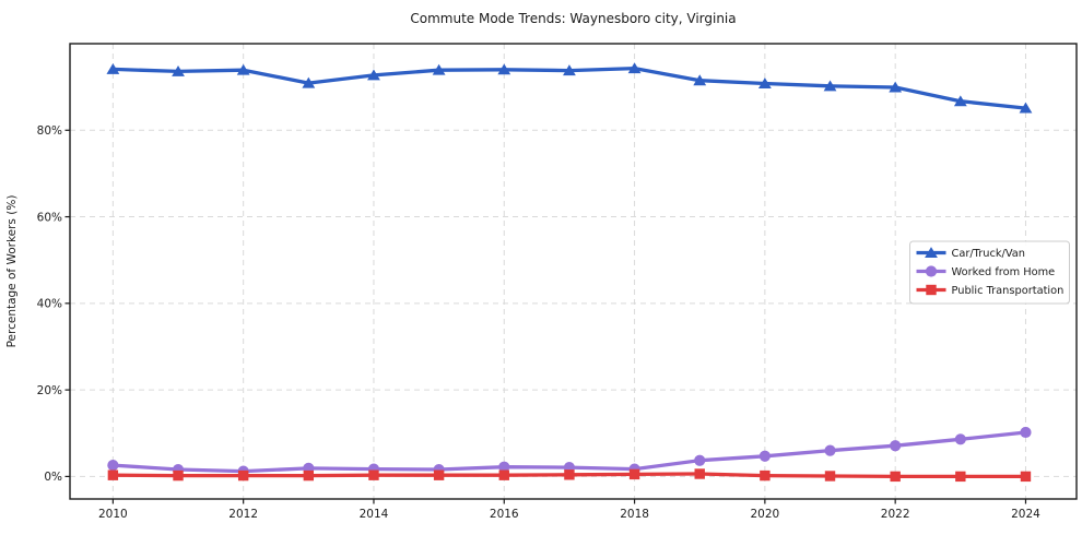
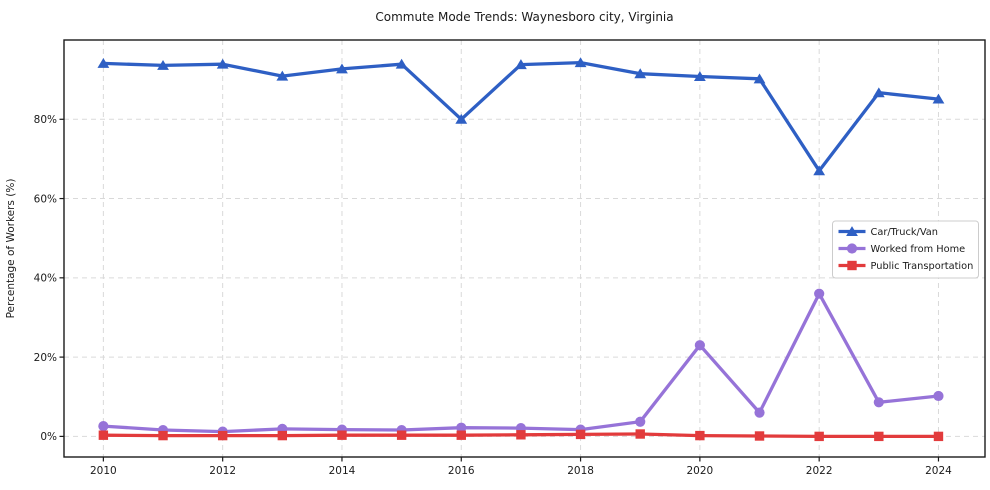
Car/Truck/Van/2016: 94% -> 80%
Worked from Home/2020: 5% -> 23%
Car/Truck/Van/2022: 90% -> 67%
Worked from Home/2022: 7% -> 36%
